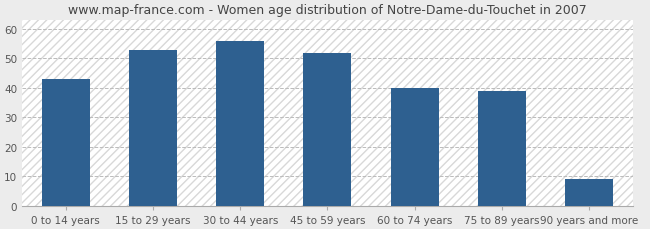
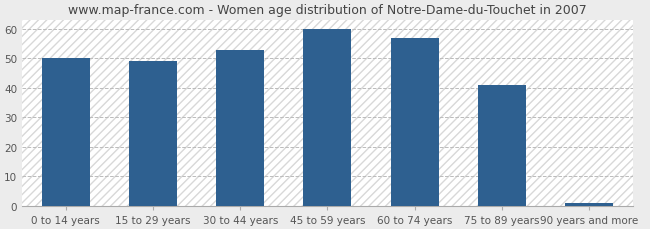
0 to 14 years: 43 -> 50
15 to 29 years: 53 -> 49
30 to 44 years: 56 -> 53
45 to 59 years: 52 -> 60
60 to 74 years: 40 -> 57
75 to 89 years: 39 -> 41
90 years and more: 9 -> 1
